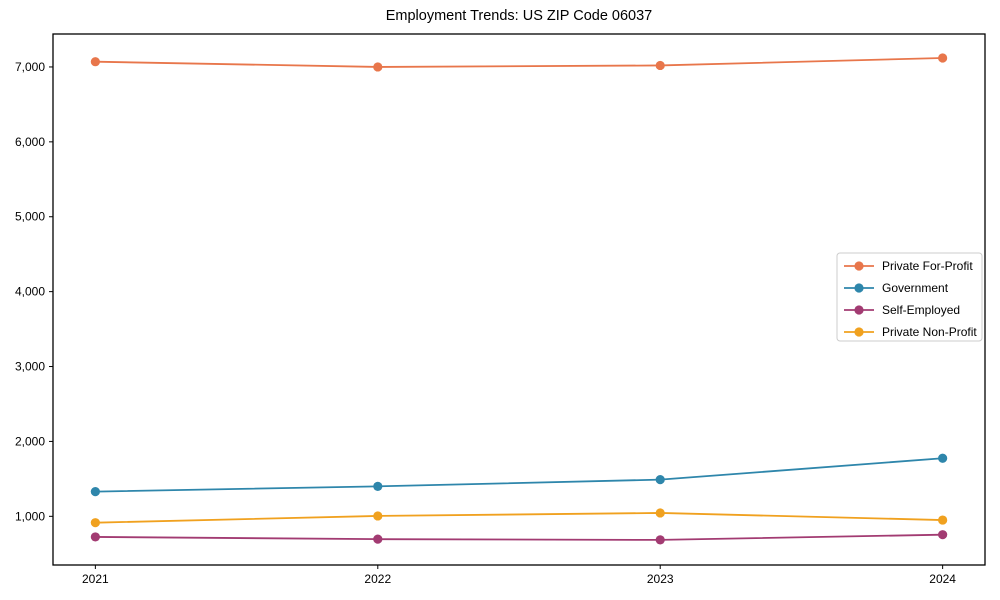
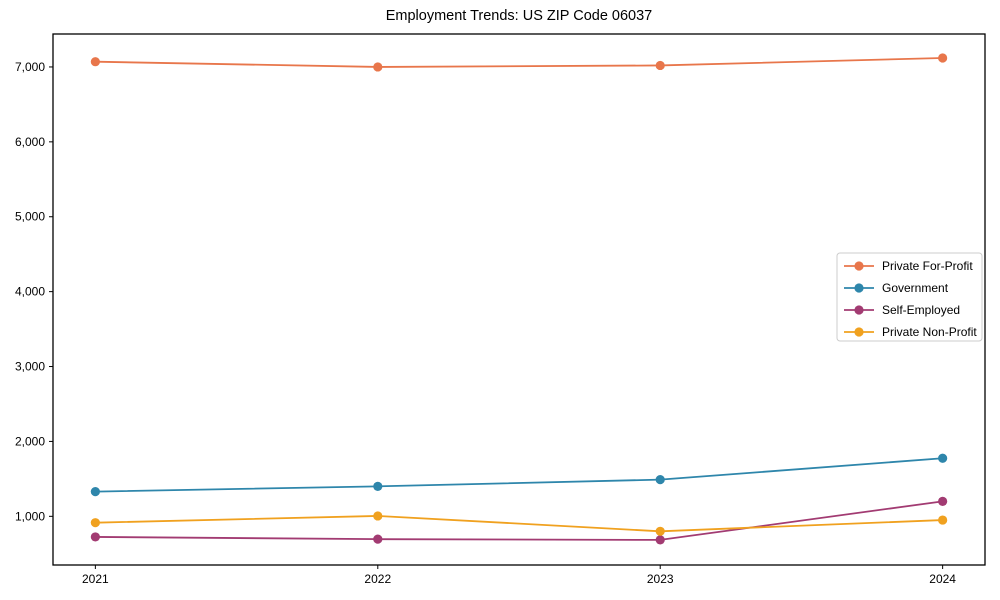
Private Non-Profit/2023: 1000 -> 800
Self-Employed/2024: 800 -> 1200
